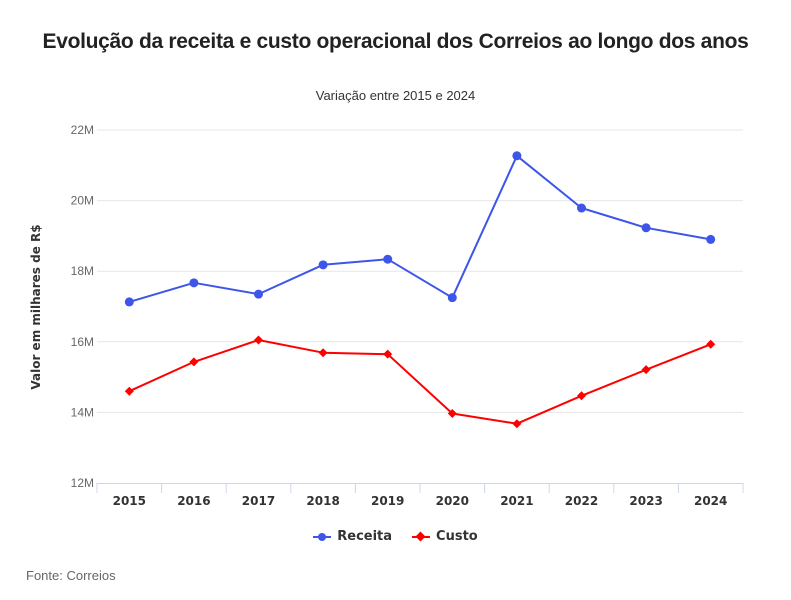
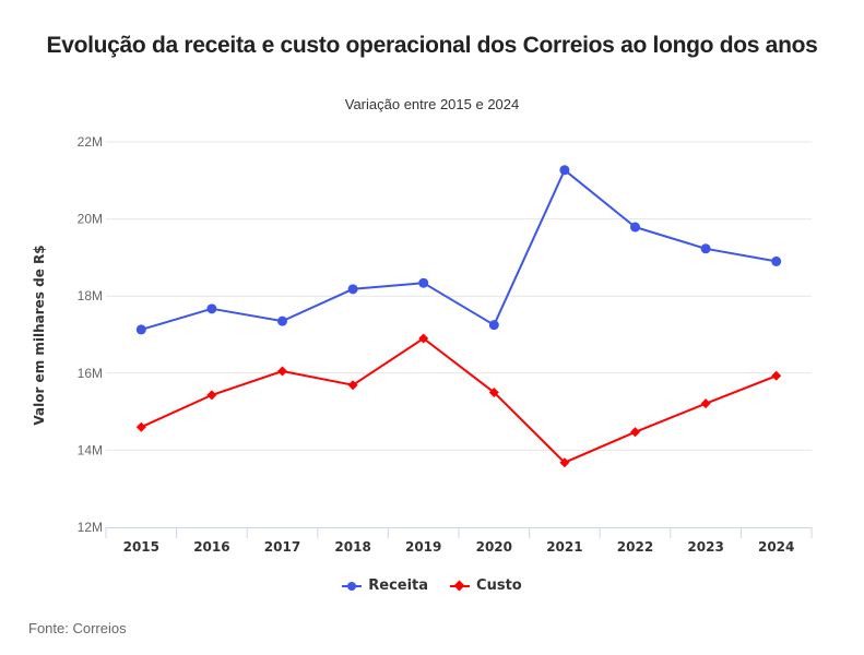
Custo/2019: 15.6M -> 16.9M
Custo/2020: 14.0M -> 15.5M
